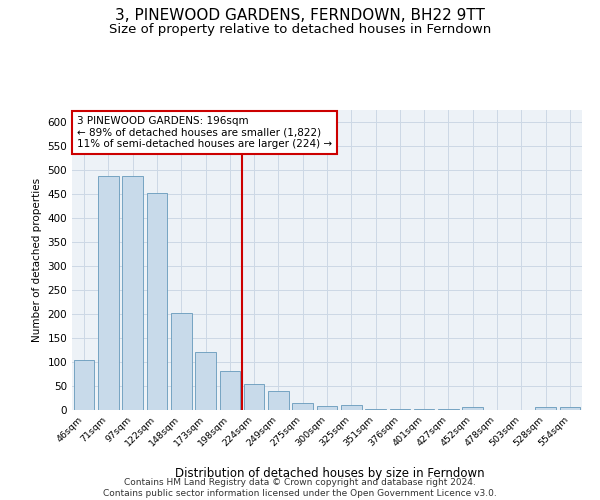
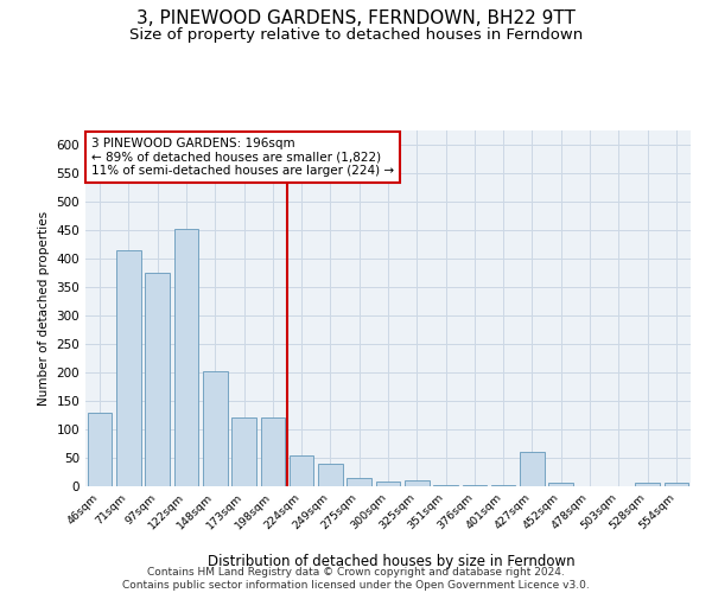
46sqm: 105 -> 130
71sqm: 487 -> 415
97sqm: 487 -> 375
198sqm: 82 -> 120
427sqm: 2 -> 60
